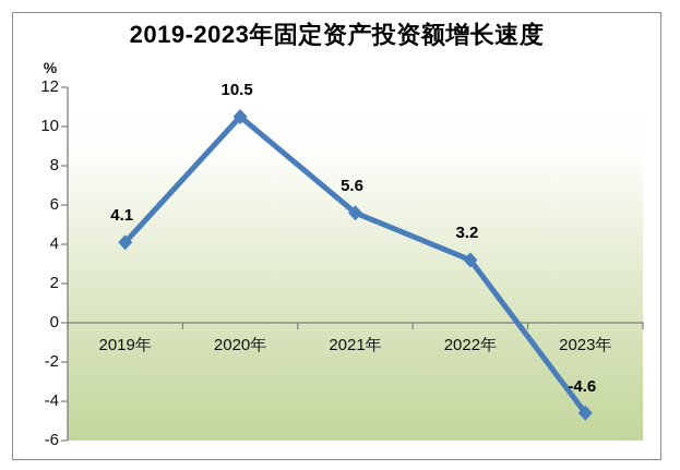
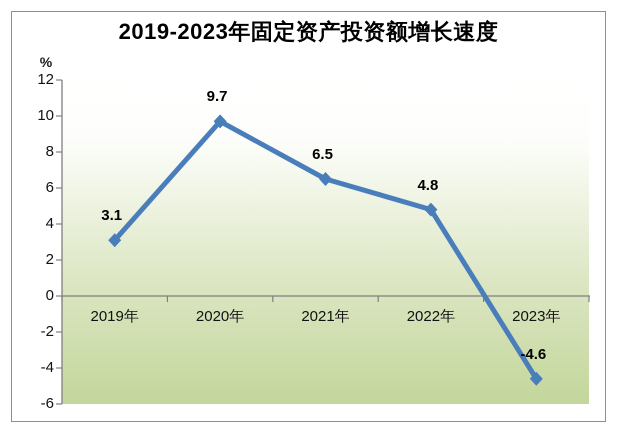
2019年: 4.1 -> 3.1
2020年: 10.5 -> 9.7
2021年: 5.6 -> 6.5
2022年: 3.2 -> 4.8
